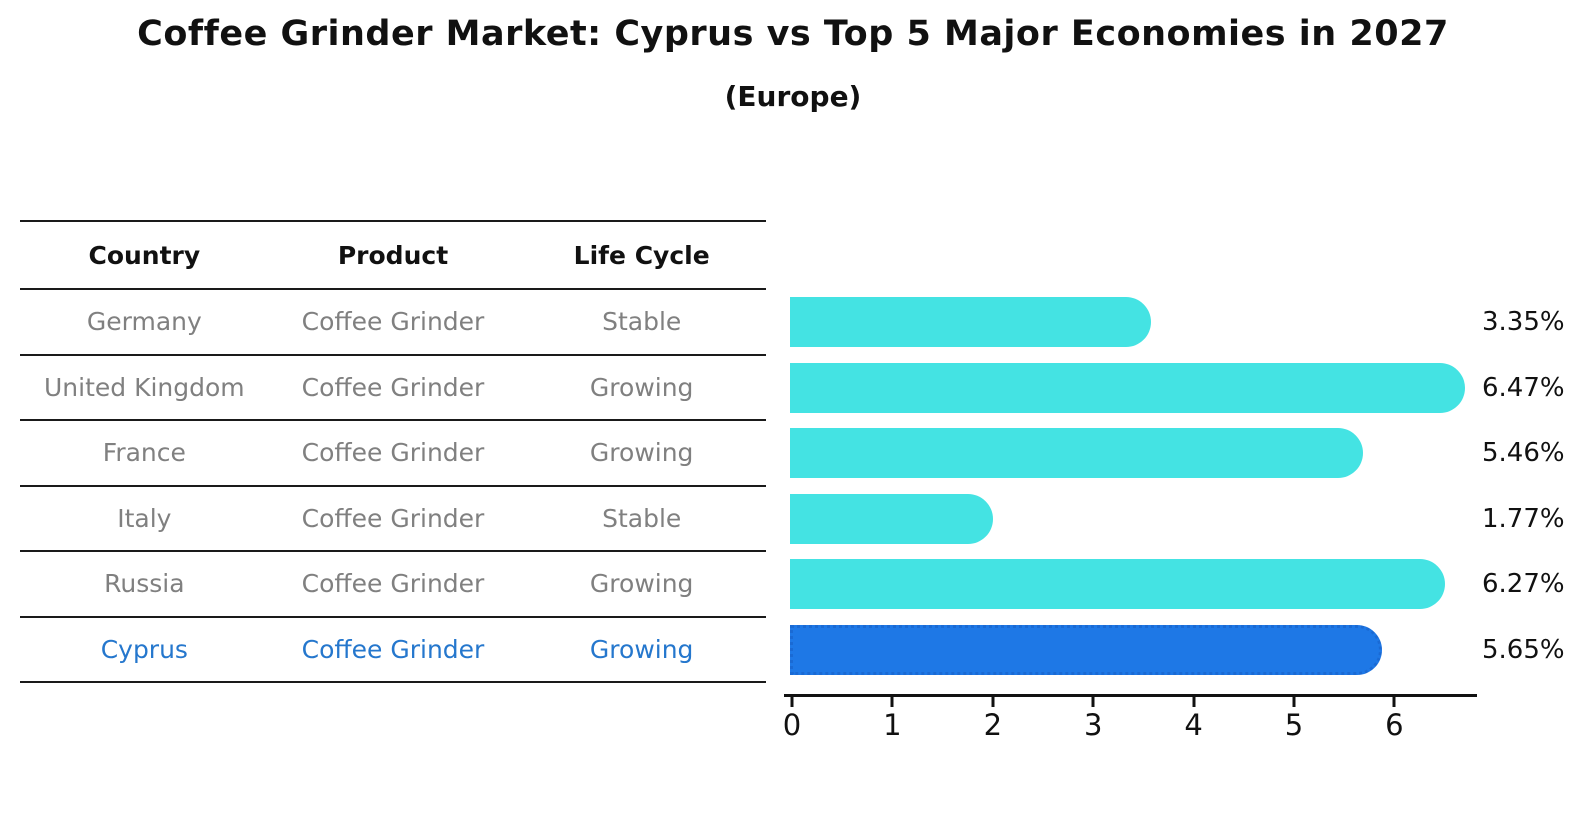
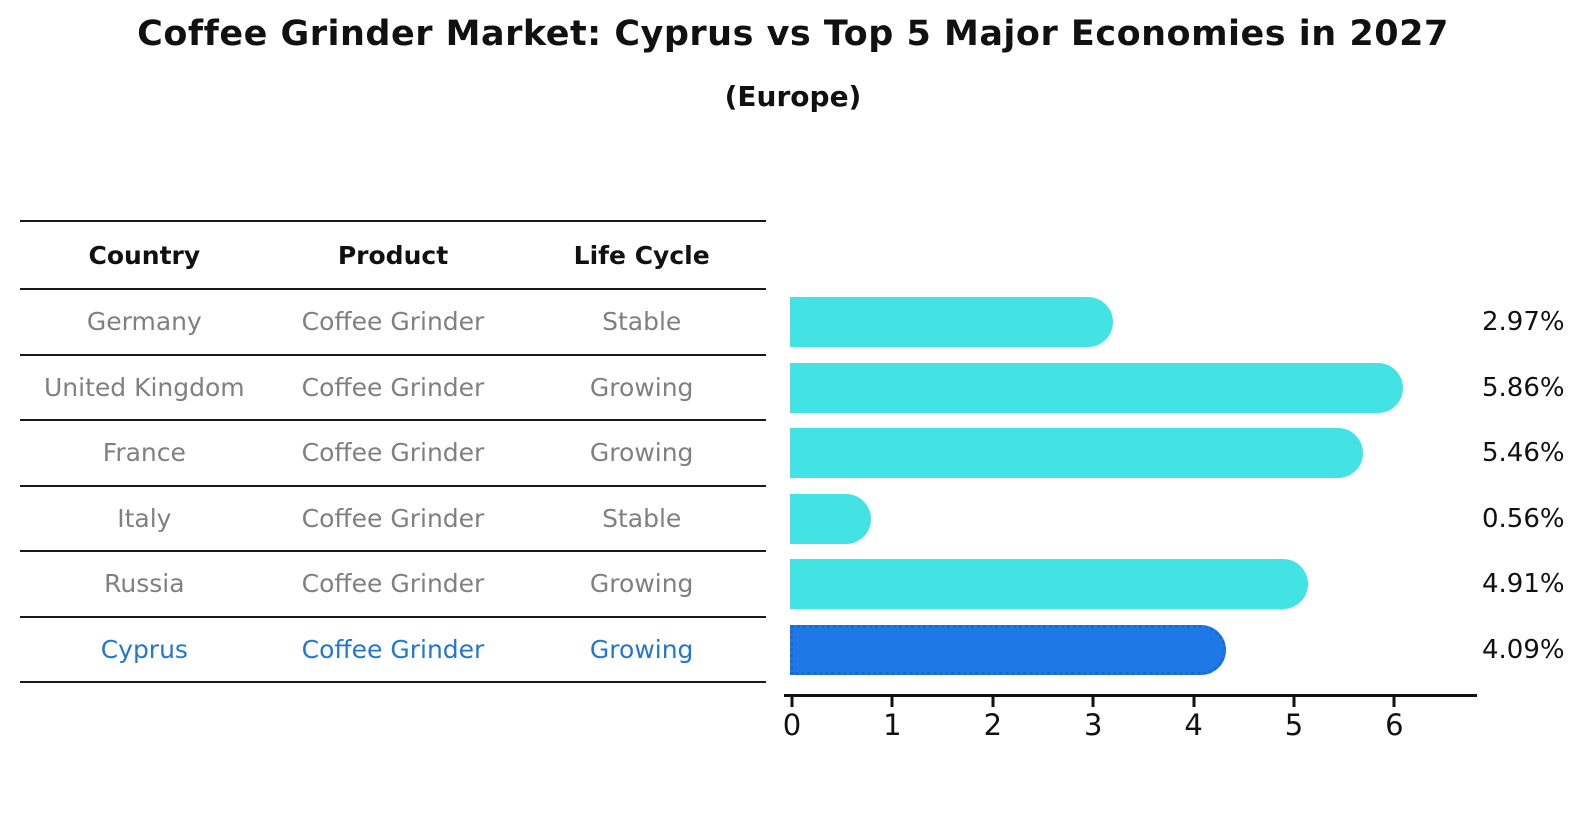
Germany: 3.35% -> 2.97%
United Kingdom: 6.47% -> 5.86%
Italy: 1.77% -> 0.56%
Russia: 6.27% -> 4.91%
Cyprus: 5.65% -> 4.09%
